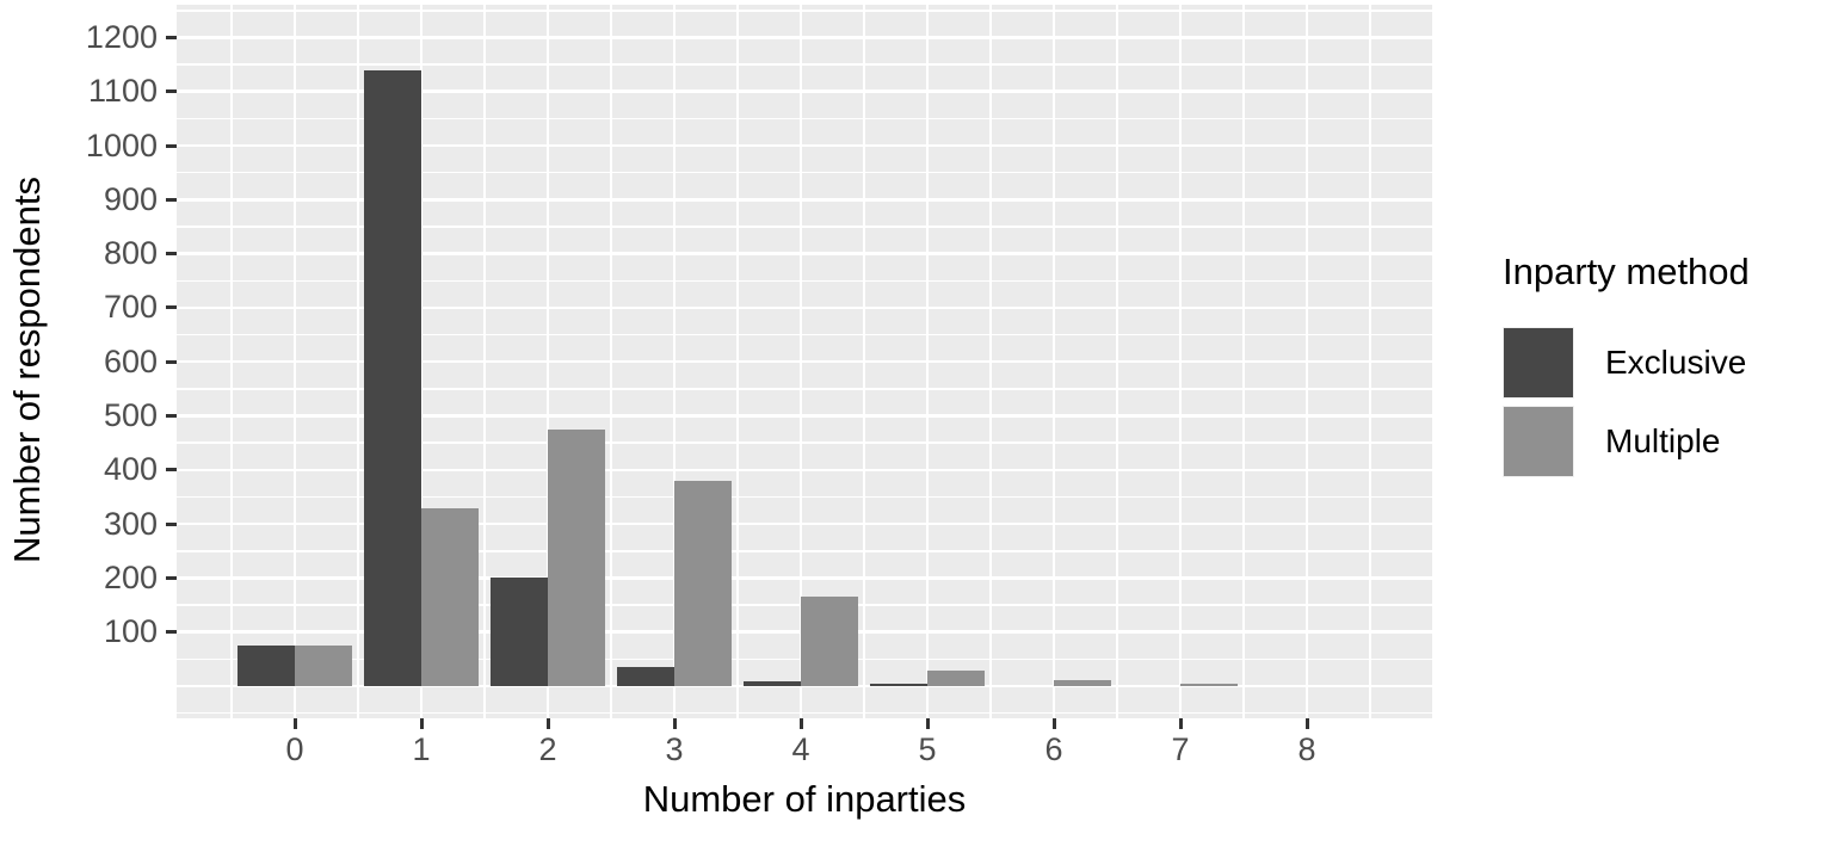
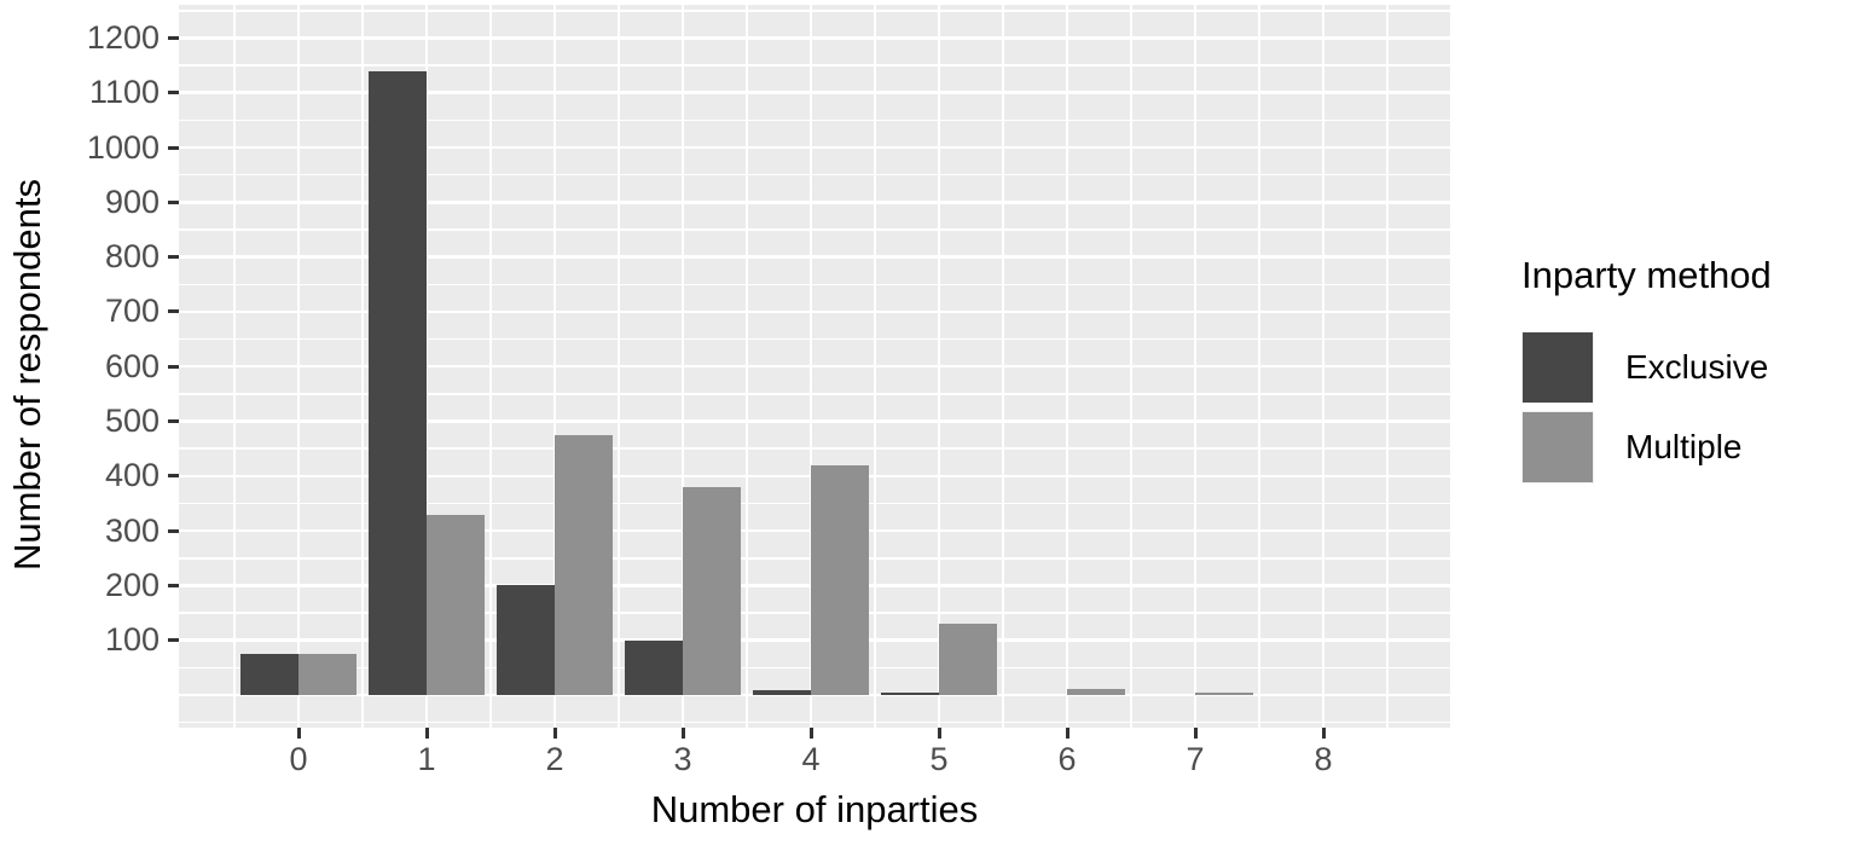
Exclusive/3: 40 -> 100
Multiple/4: 160 -> 420
Multiple/5: 30 -> 130
